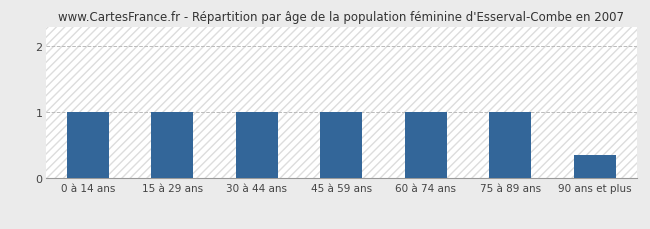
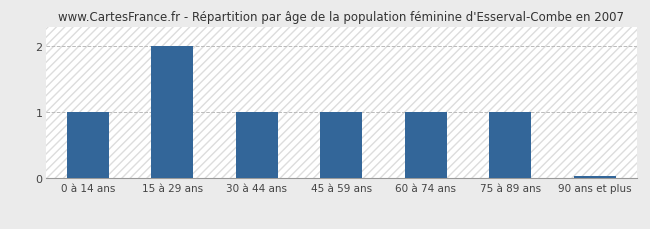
15 à 29 ans: 1.00 -> 2.00
90 ans et plus: 0.36 -> 0.03
